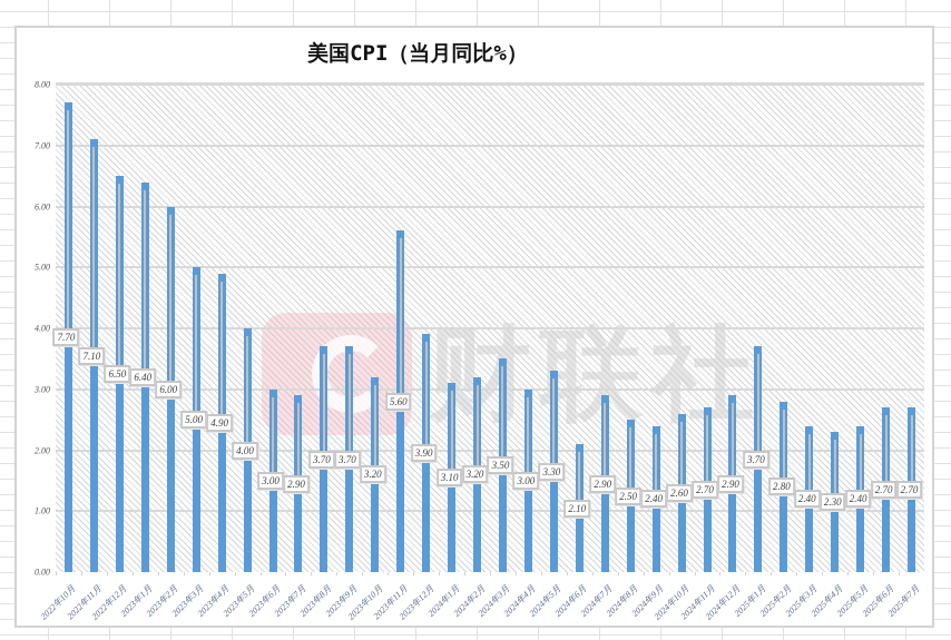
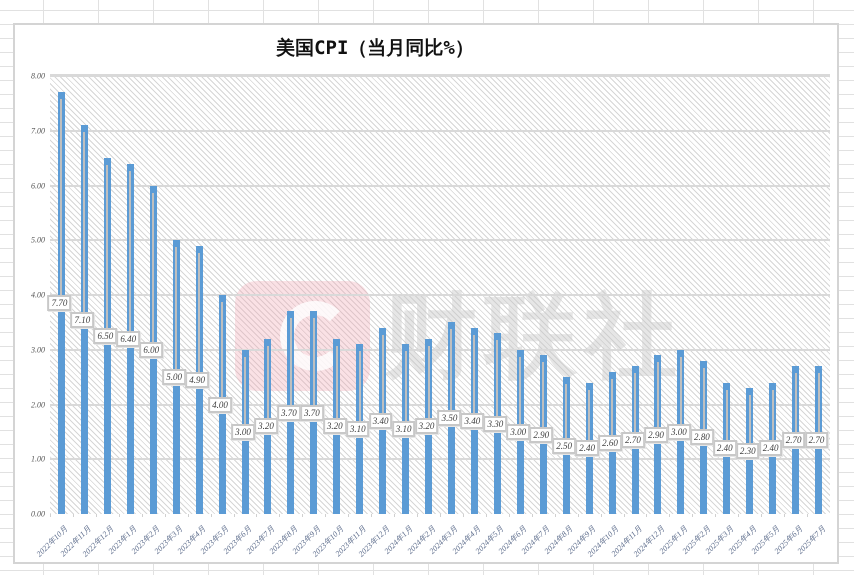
2023年7月: 2.90 -> 3.20
2023年11月: 5.60 -> 3.10
2023年12月: 3.90 -> 3.40
2024年4月: 3.00 -> 3.40
2024年6月: 2.10 -> 3.00
2025年1月: 3.70 -> 3.00
